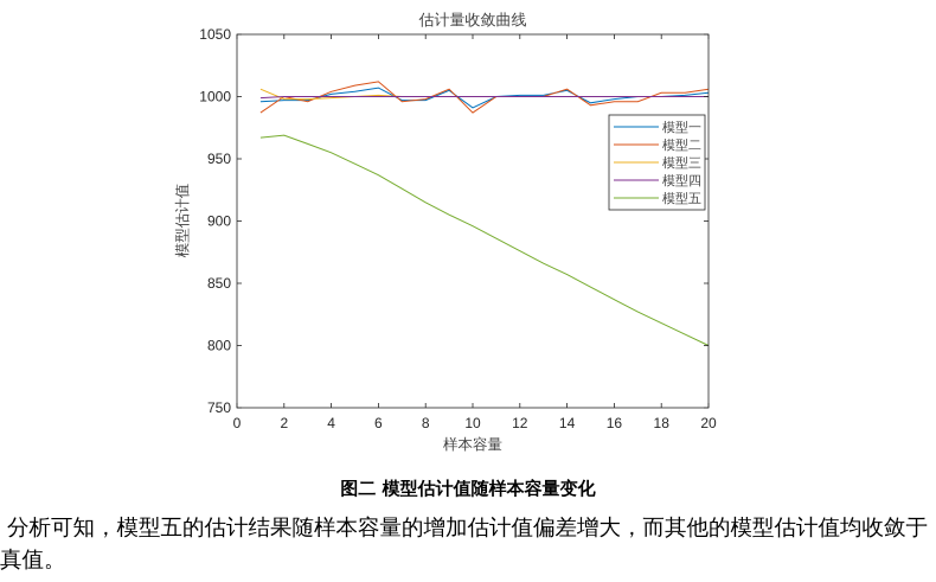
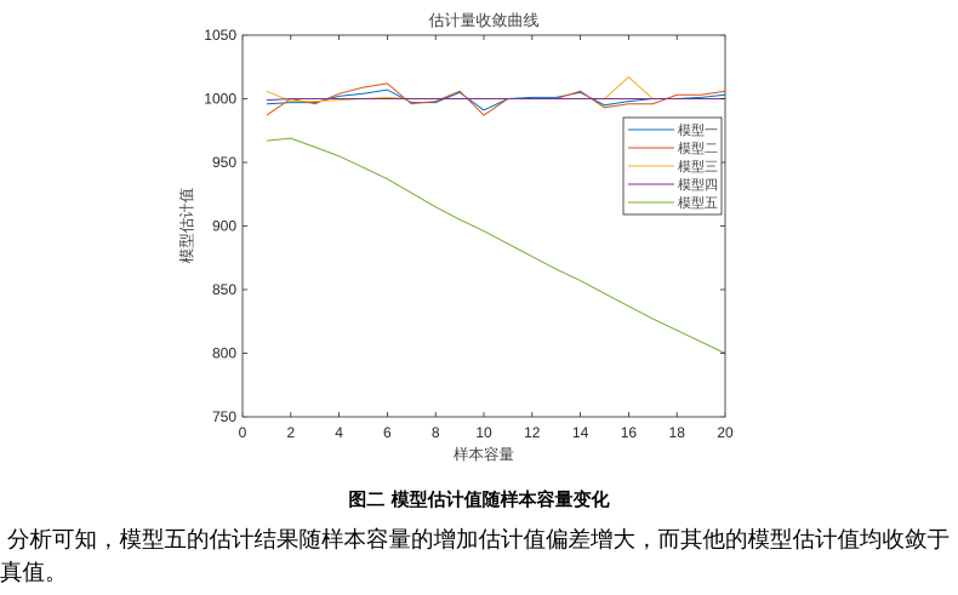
模型三/16: 1000 -> 1017
